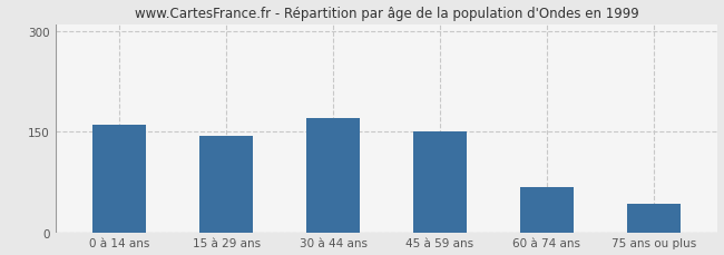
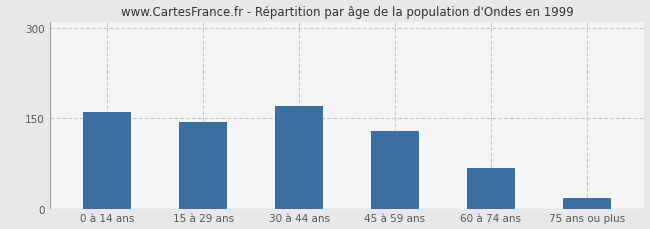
45 à 59 ans: 150 -> 128
75 ans ou plus: 42 -> 18
